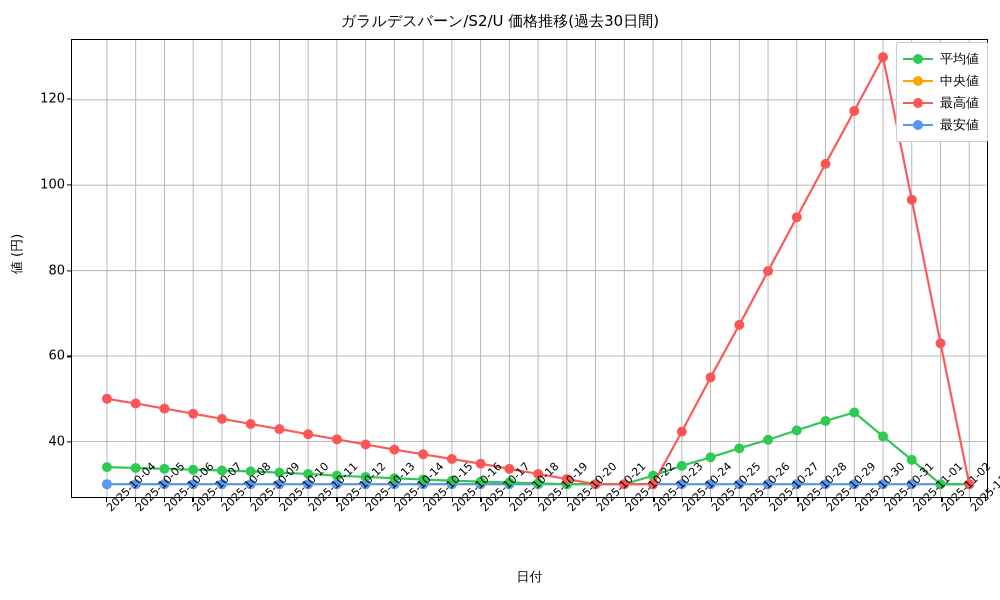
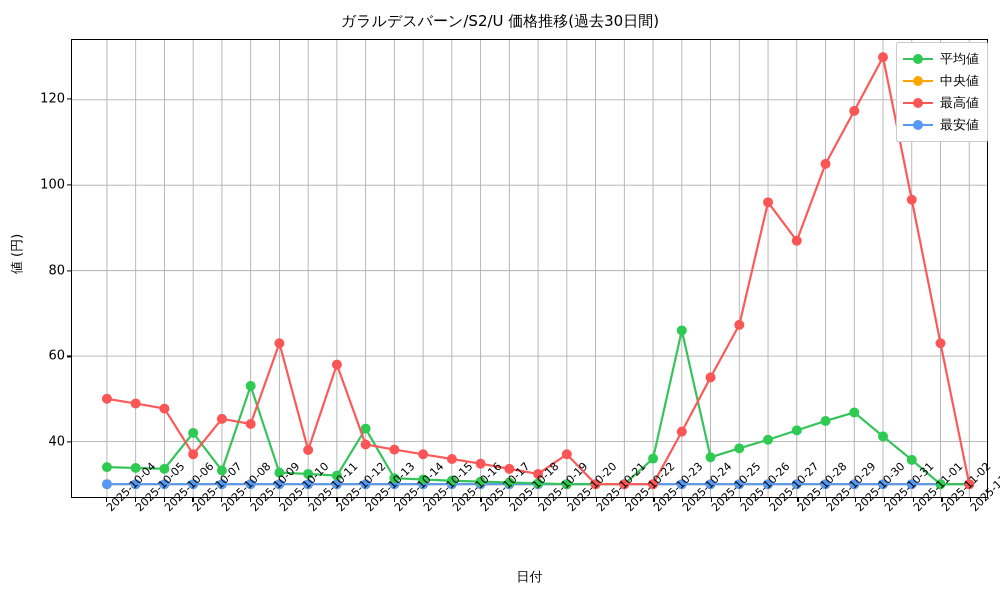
平均値/2025-10-07: 33 -> 42
最高値/2025-10-07: 46 -> 37
平均値/2025-10-09: 33 -> 53
最高値/2025-10-10: 43 -> 63
最高値/2025-10-11: 42 -> 38
最高値/2025-10-12: 40 -> 58
平均値/2025-10-13: 32 -> 43
最高値/2025-10-20: 31 -> 37
平均値/2025-10-23: 32 -> 36
平均値/2025-10-24: 34 -> 66
最高値/2025-10-27: 80 -> 96
最高値/2025-10-28: 92 -> 87
